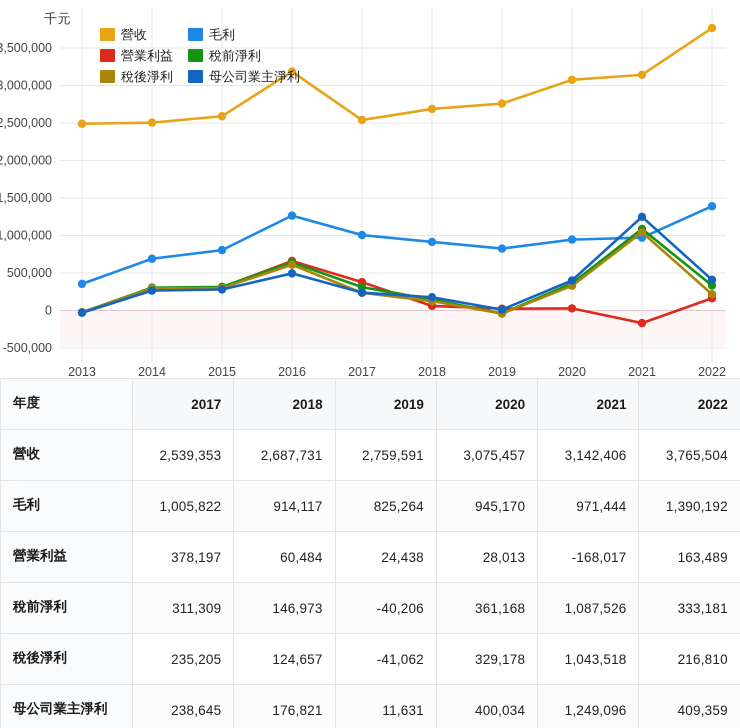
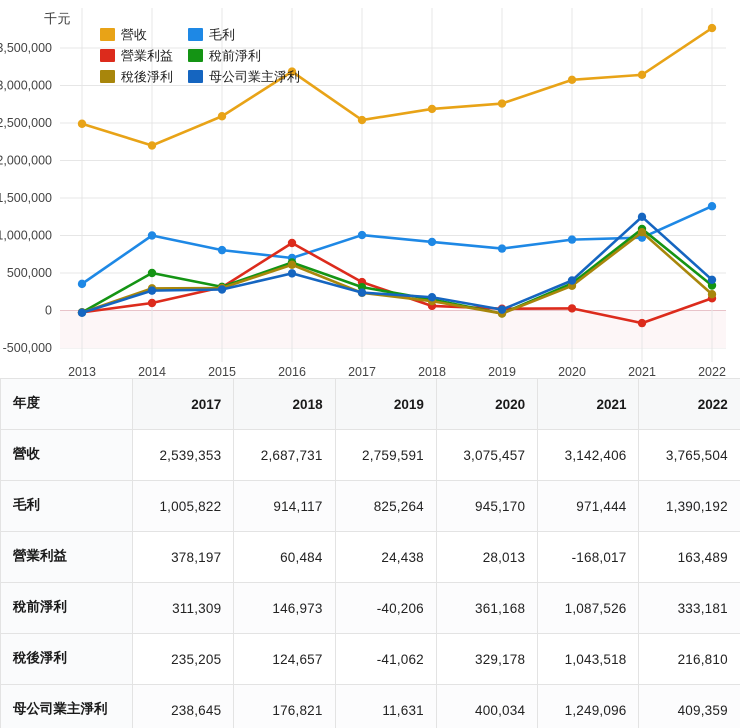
營收/2014: 2500000 -> 2200000
毛利/2014: 700000 -> 1000000
營業利益/2014: 300000 -> 100000
稅前淨利/2014: 300000 -> 500000
毛利/2016: 1300000 -> 700000
營業利益/2016: 700000 -> 900000
